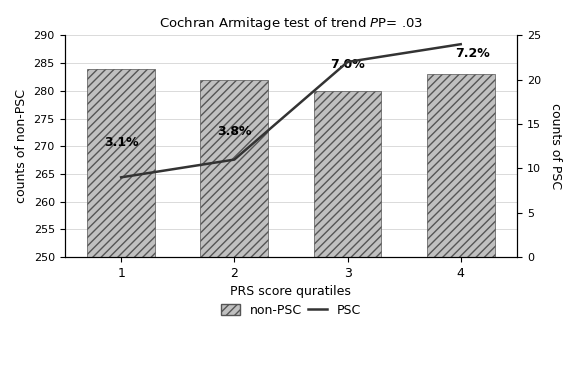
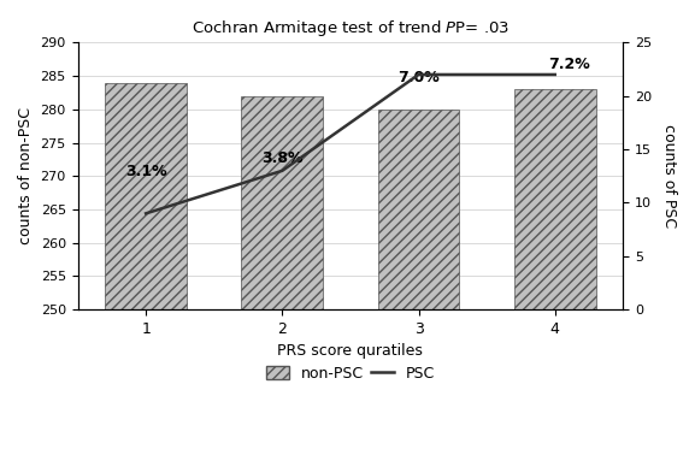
PSC/2: 11 -> 13
PSC/4: 24 -> 22
